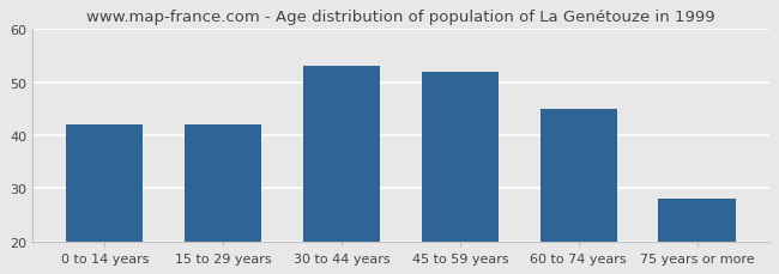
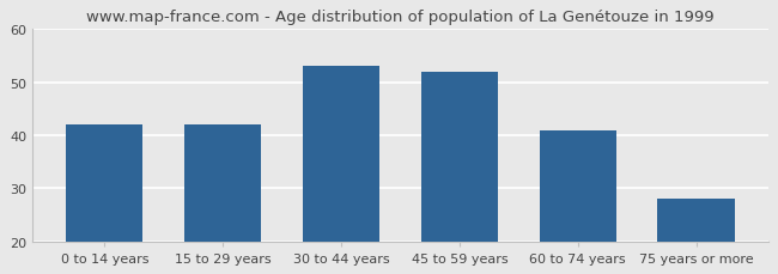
60 to 74 years: 45 -> 41
